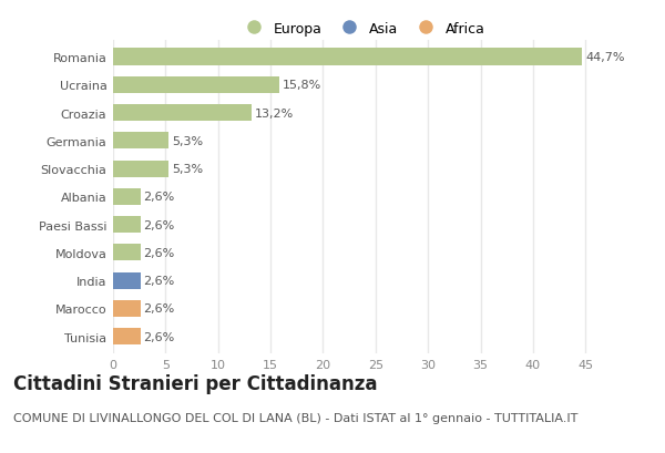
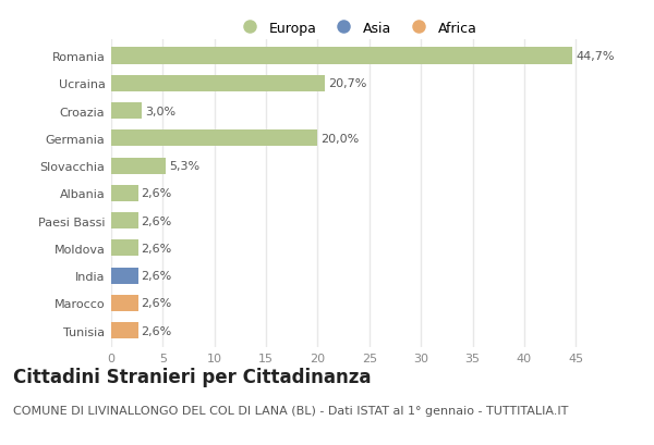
Ucraina: 15,8% -> 20,7%
Croazia: 13,2% -> 3,0%
Germania: 5,3% -> 20,0%
